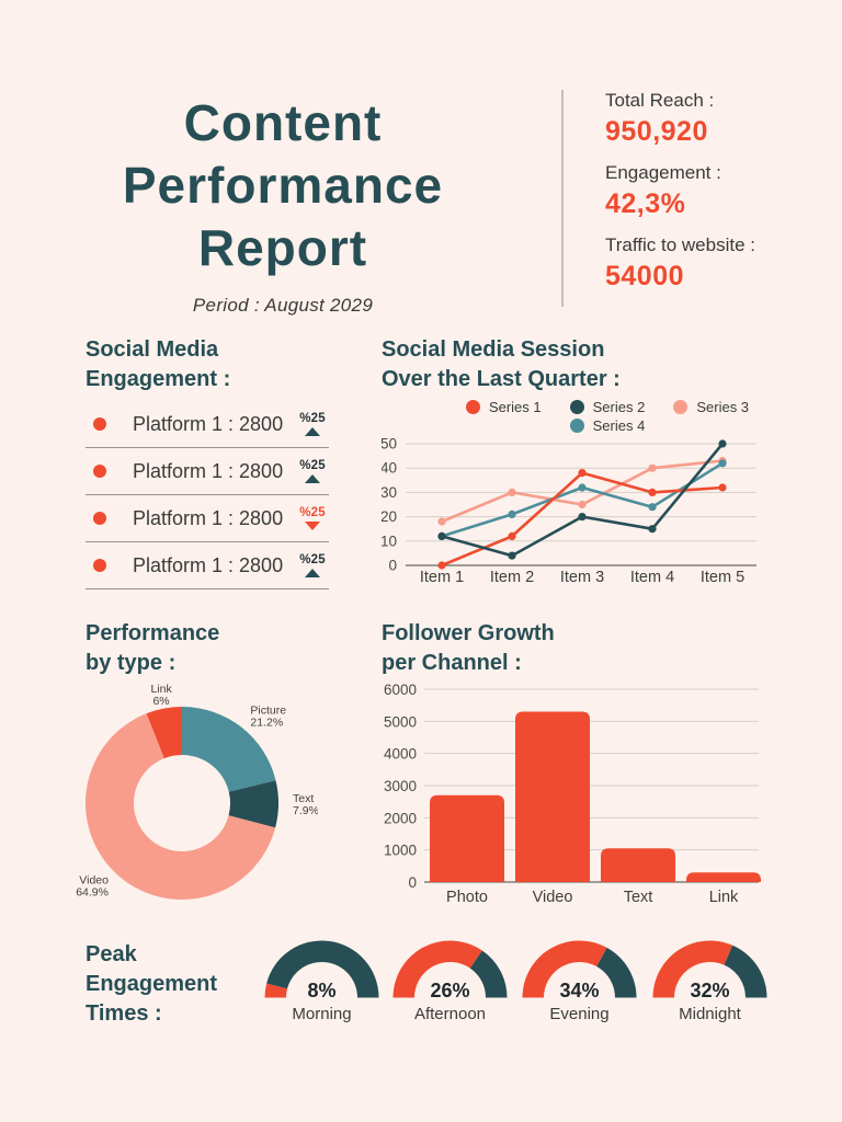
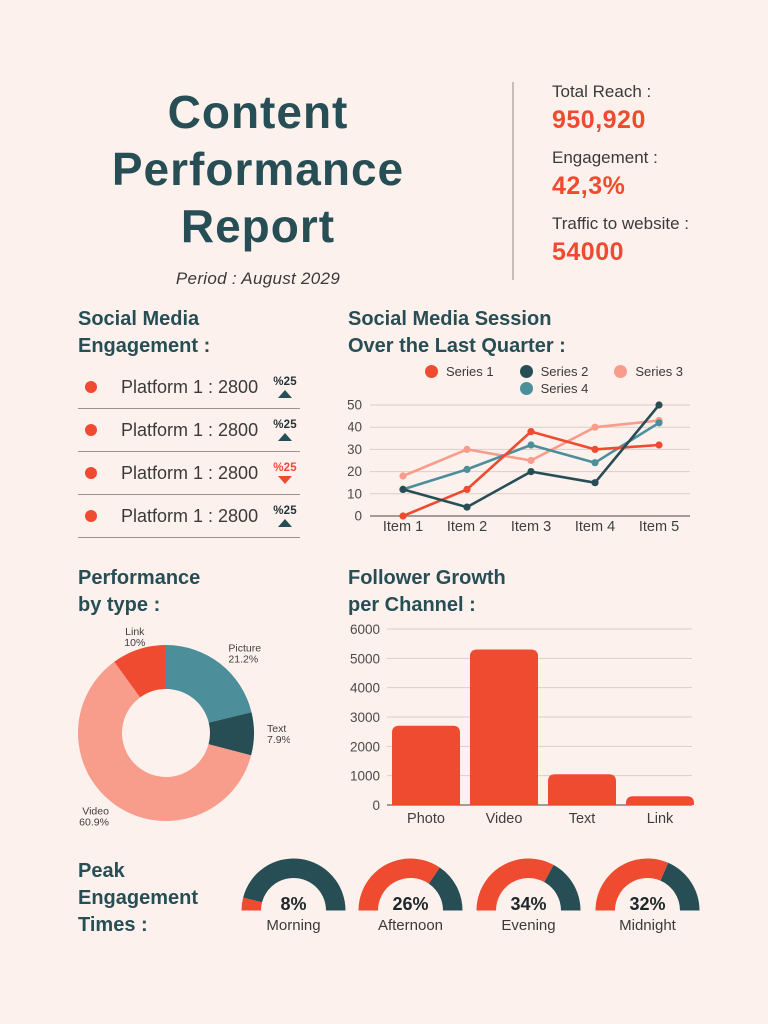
Performance by type :/Video: 64.9% -> 60.9%
Performance by type :/Link: 6% -> 10%
